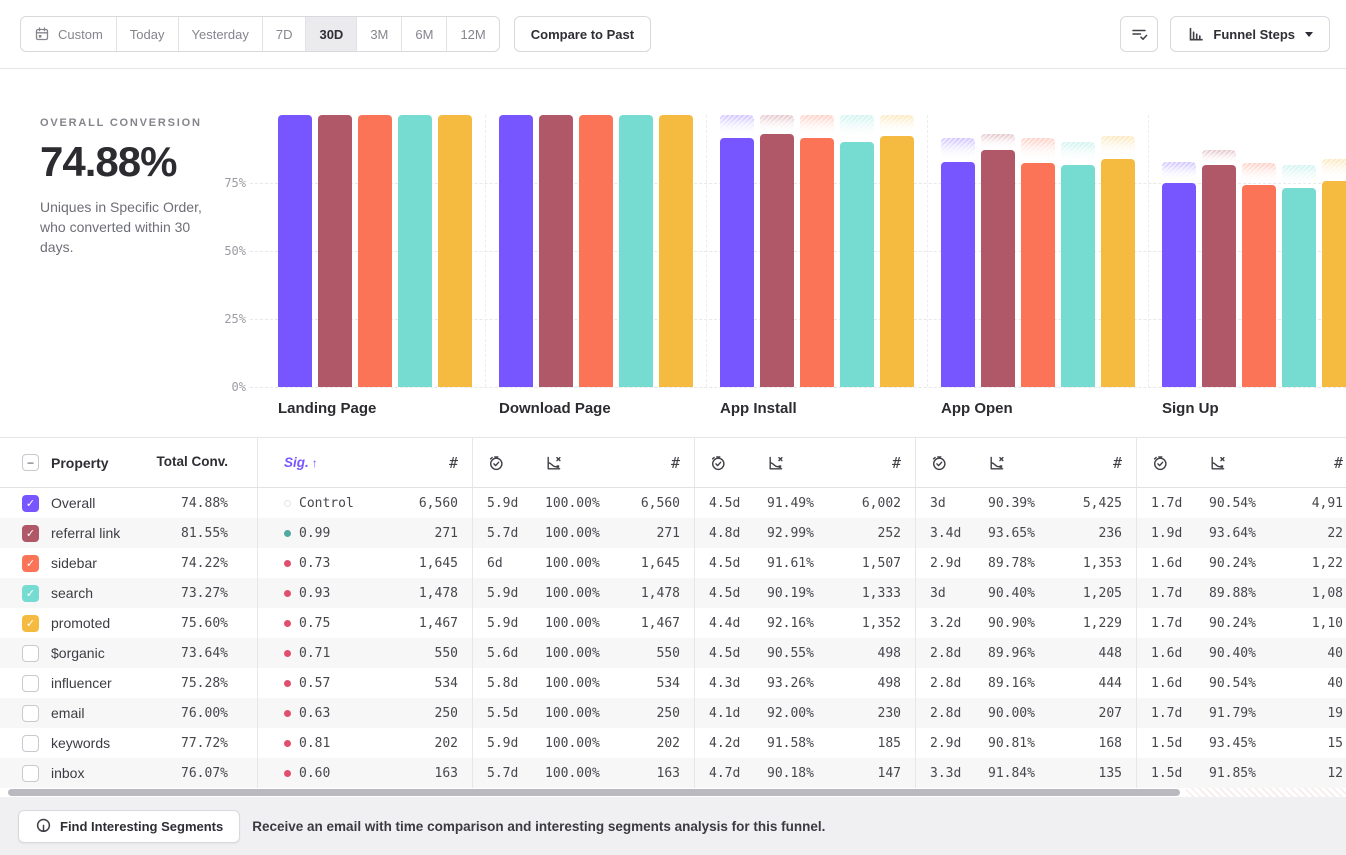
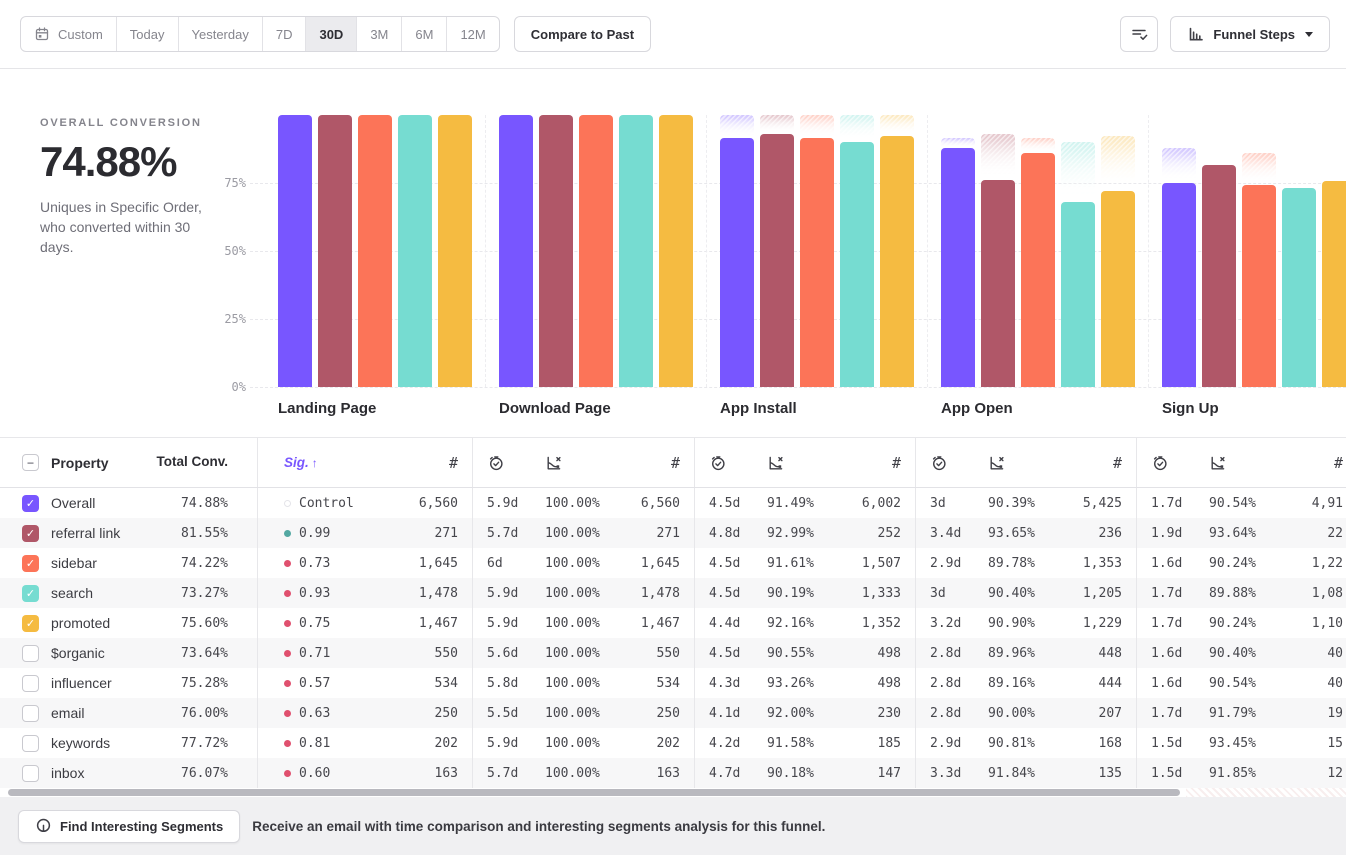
Overall/App Open: 83% -> 88%
referral link/App Open: 87% -> 76%
sidebar/App Open: 82% -> 86%
search/App Open: 82% -> 68%
promoted/App Open: 84% -> 72%
